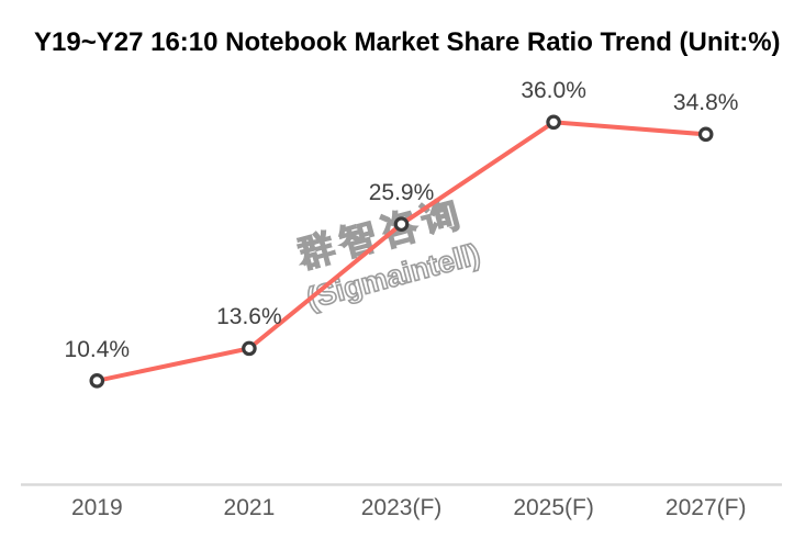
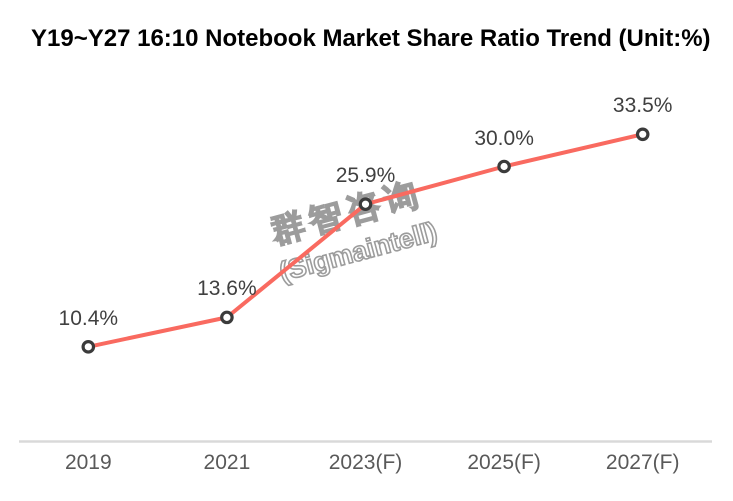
2025(F): 36.0% -> 30.0%
2027(F): 34.8% -> 33.5%
